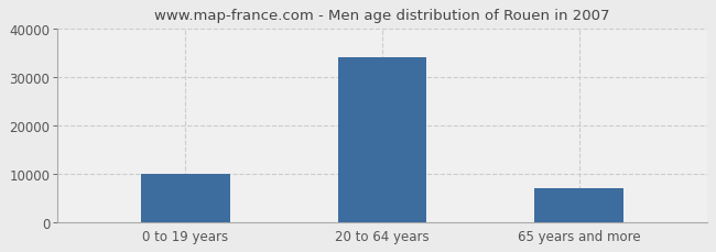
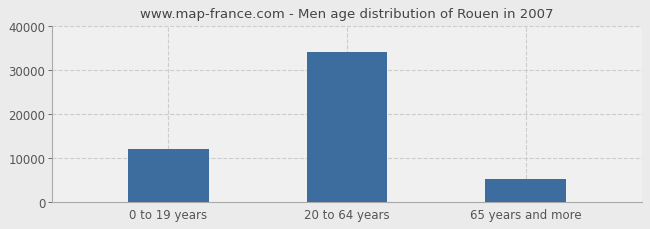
0 to 19 years: 10000 -> 12000
65 years and more: 7000 -> 5200
